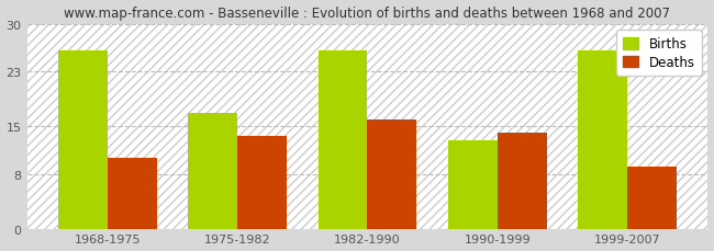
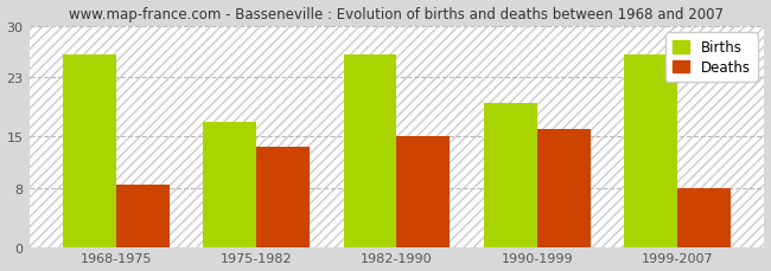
Deaths/1968-1975: 10.4 -> 8.5
Deaths/1982-1990: 16.0 -> 15.0
Births/1990-1999: 13.0 -> 19.5
Deaths/1990-1999: 14.0 -> 16.0
Deaths/1999-2007: 9.0 -> 8.0
